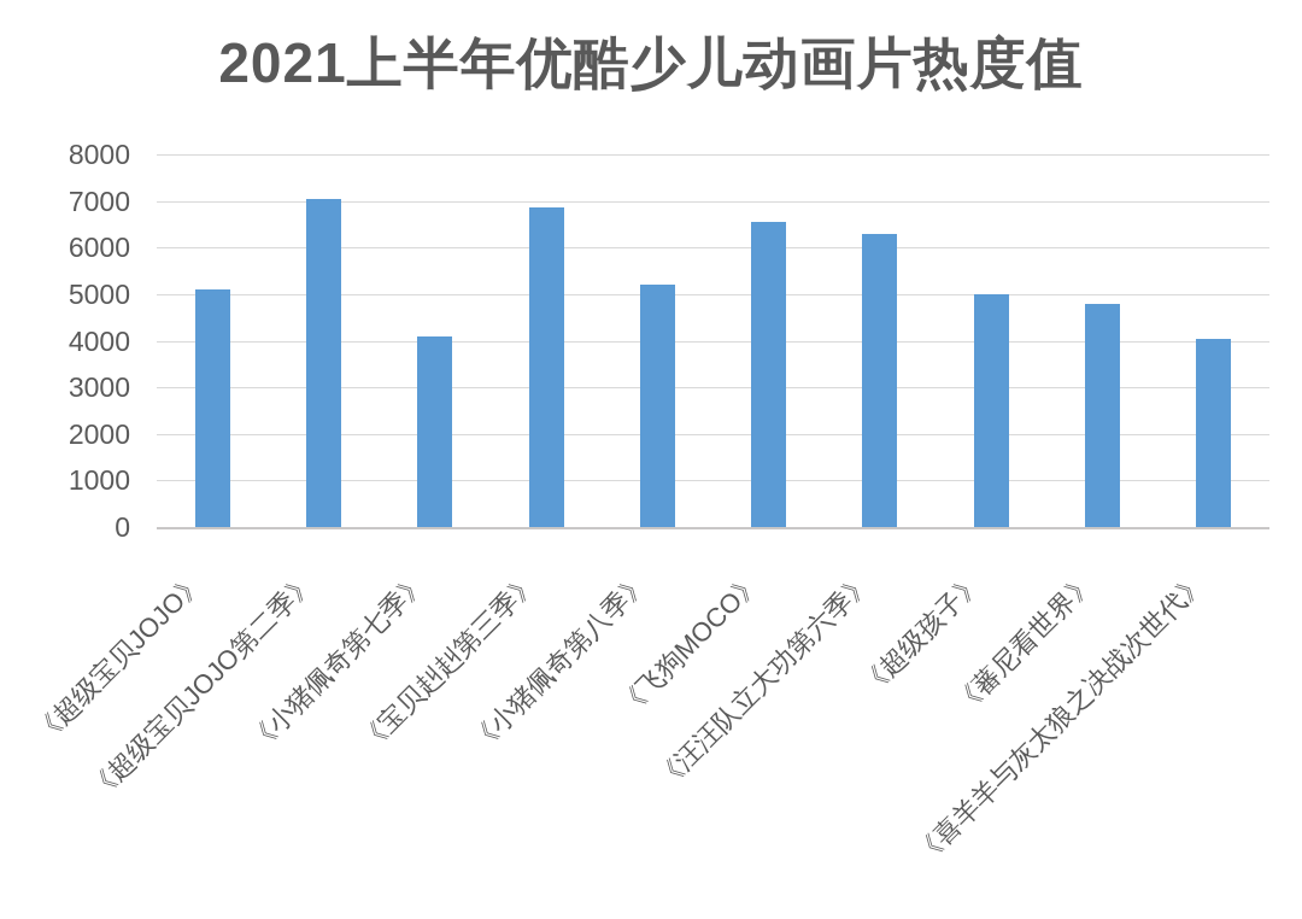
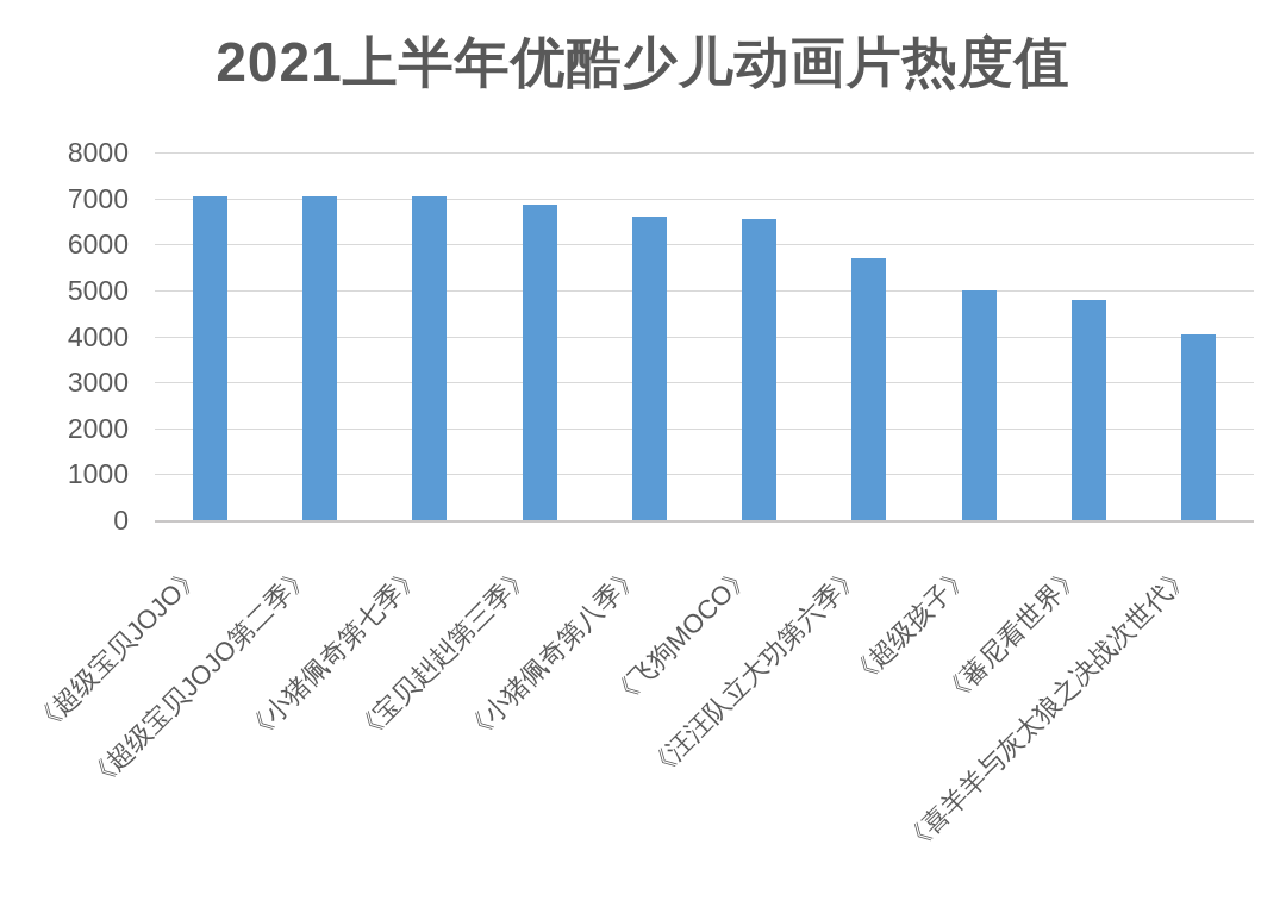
《超级宝贝JOJO》: 5100 -> 7000
《小猪佩奇第七季》: 4100 -> 7000
《小猪佩奇第八季》: 5200 -> 6600
《汪汪队立大功第六季》: 6300 -> 5700
